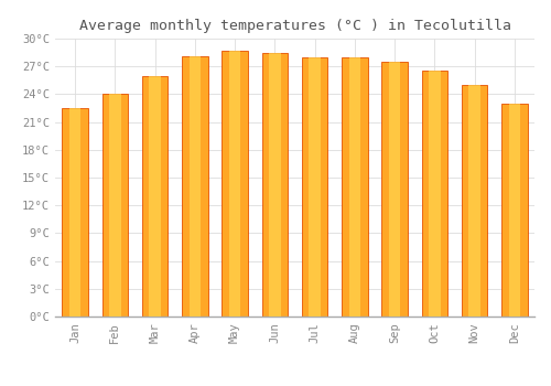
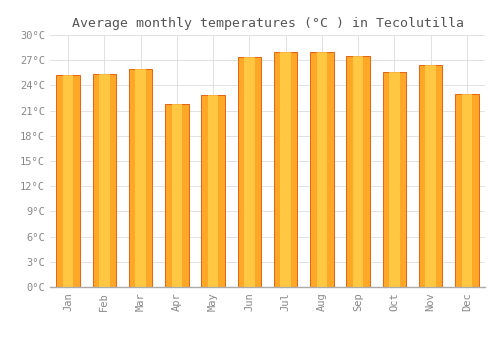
Jan: 22.5°C -> 25.2°C
Feb: 24.0°C -> 25.4°C
Apr: 28.1°C -> 21.8°C
May: 28.7°C -> 22.8°C
Jun: 28.5°C -> 27.4°C
Oct: 26.5°C -> 25.6°C
Nov: 25.0°C -> 26.4°C
